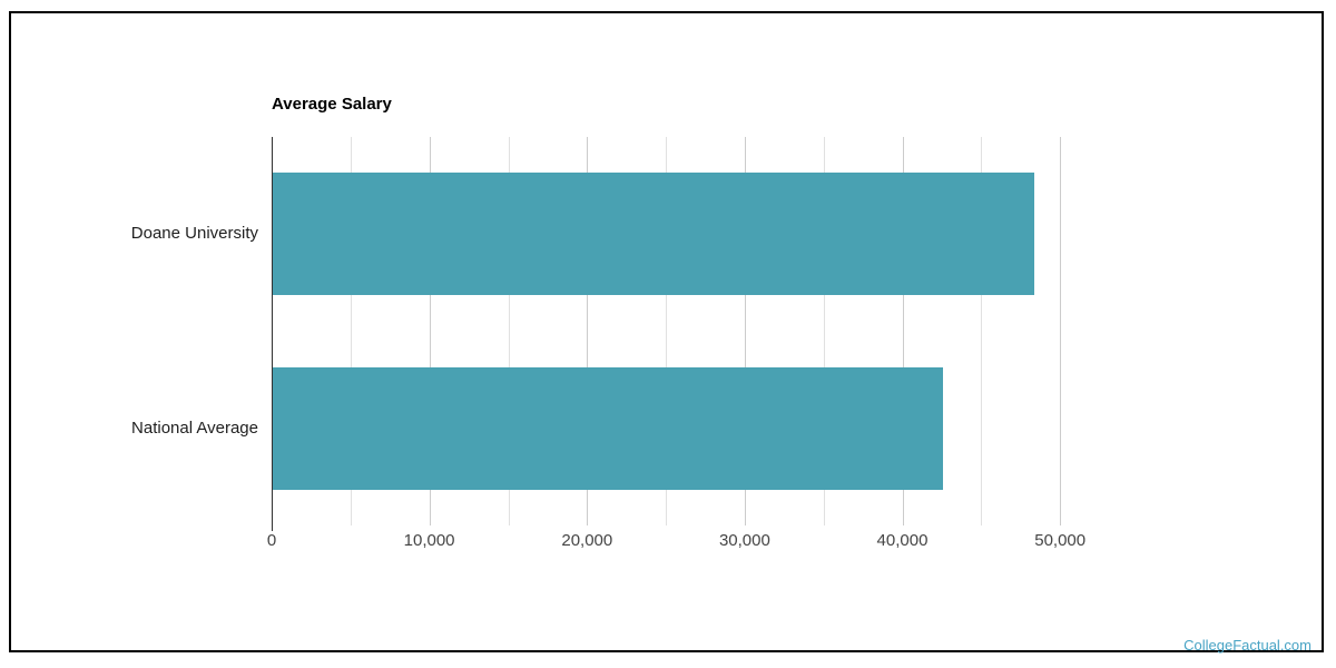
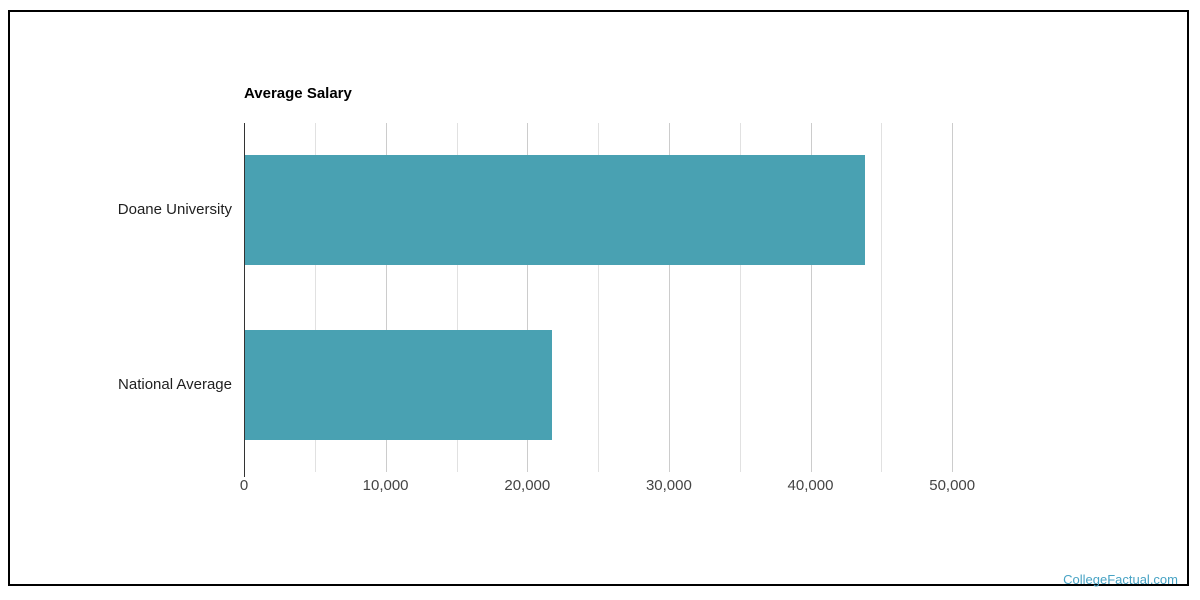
Doane University: 48300 -> 43800
National Average: 42500 -> 21700
